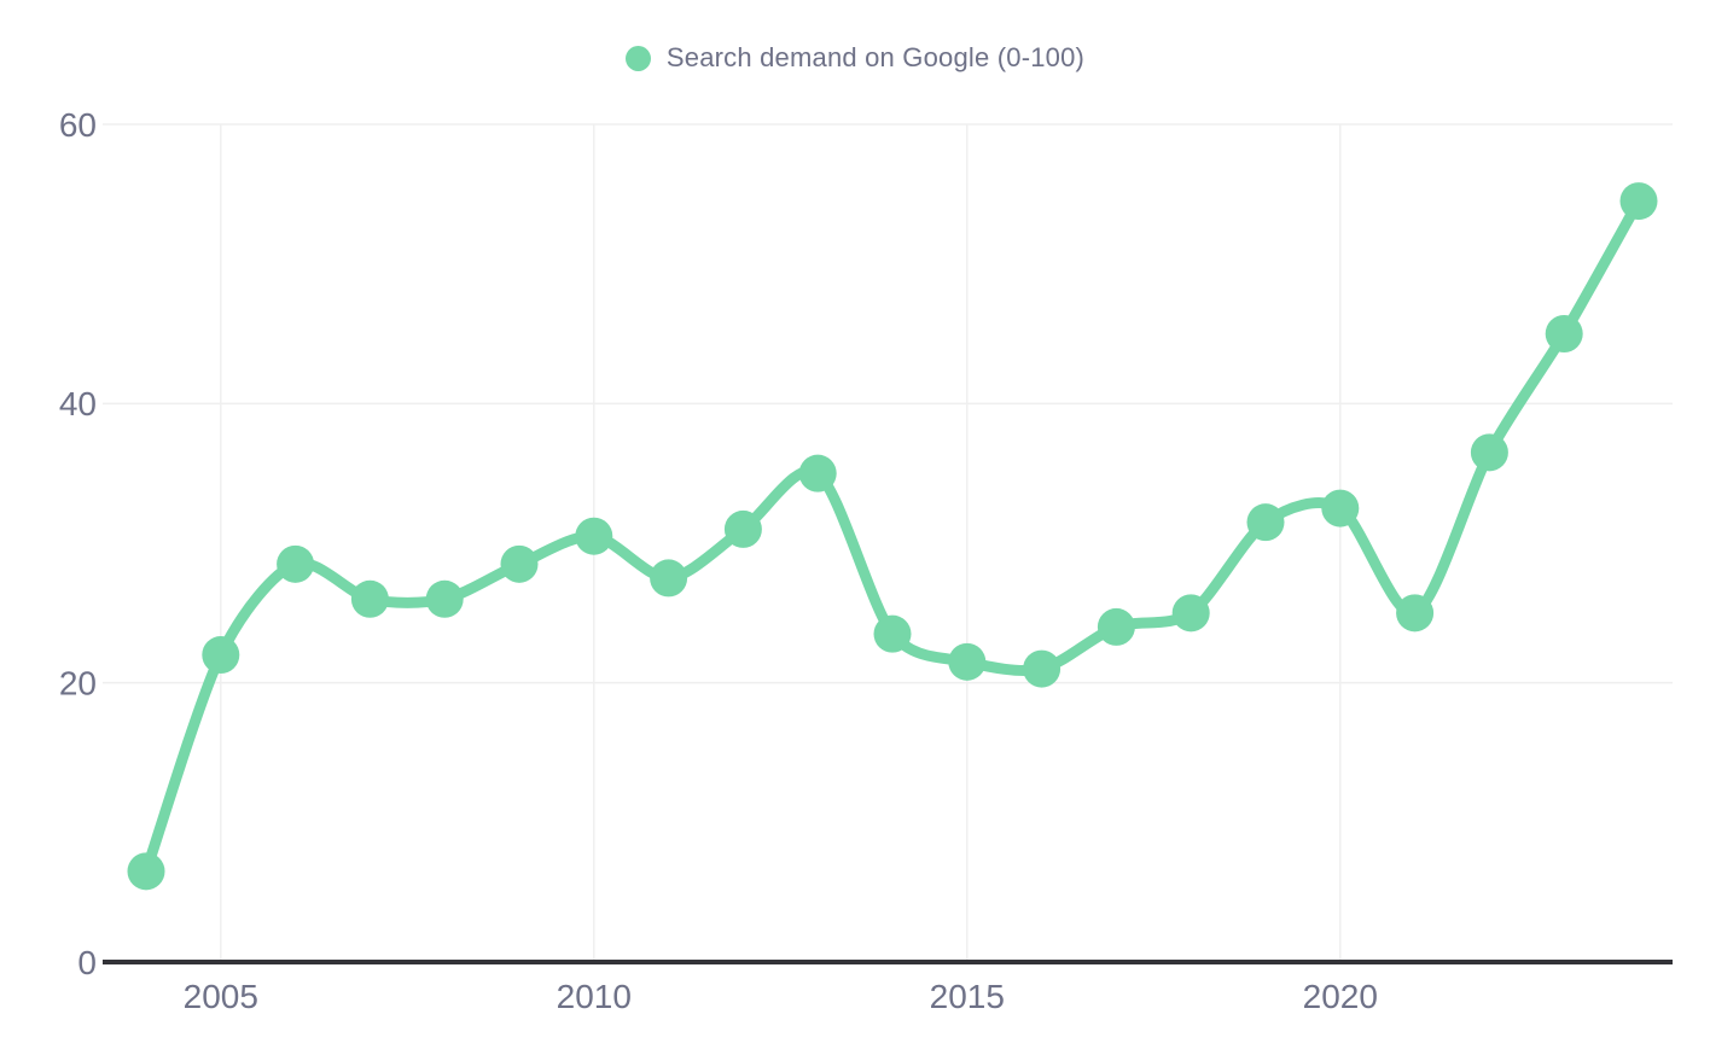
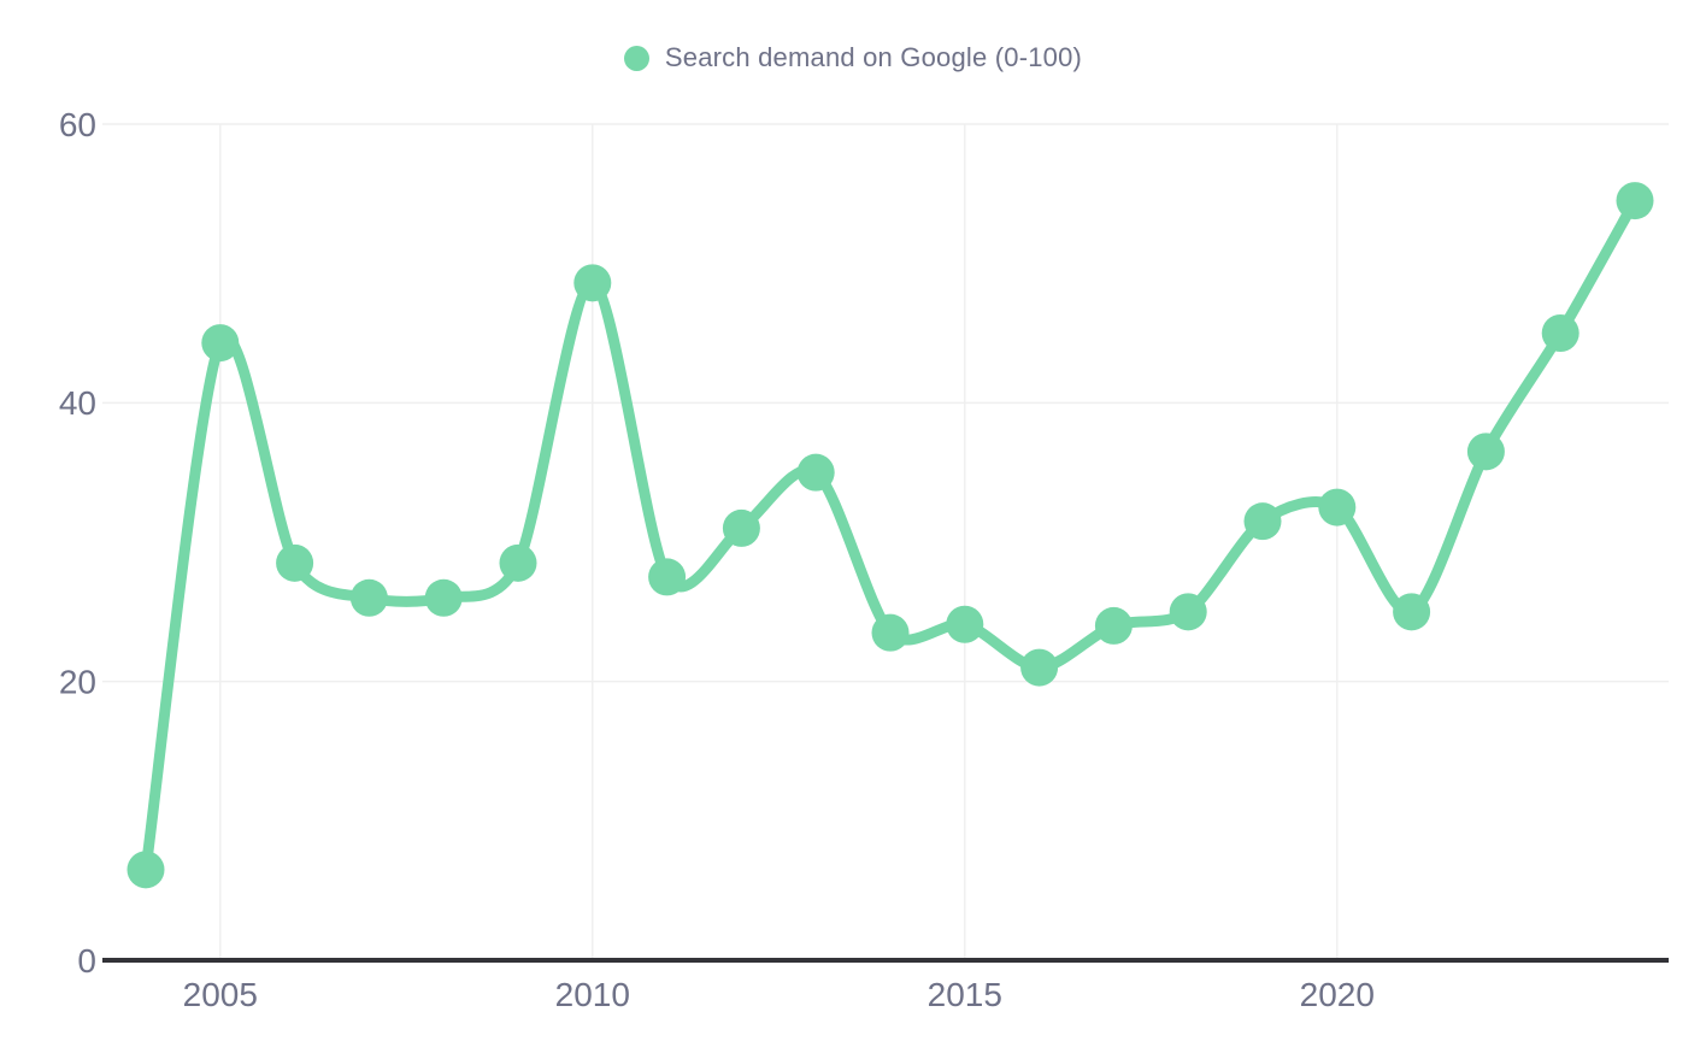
2005: 22.0 -> 44.3
2010: 30.5 -> 48.6
2015: 21.5 -> 24.1
